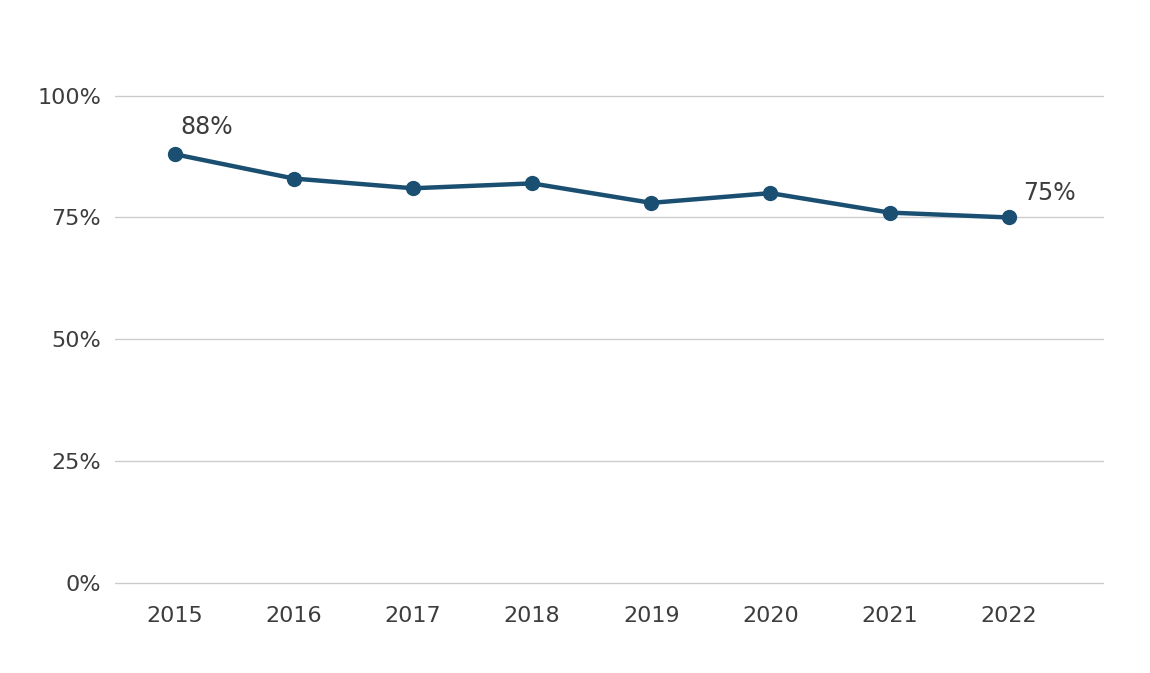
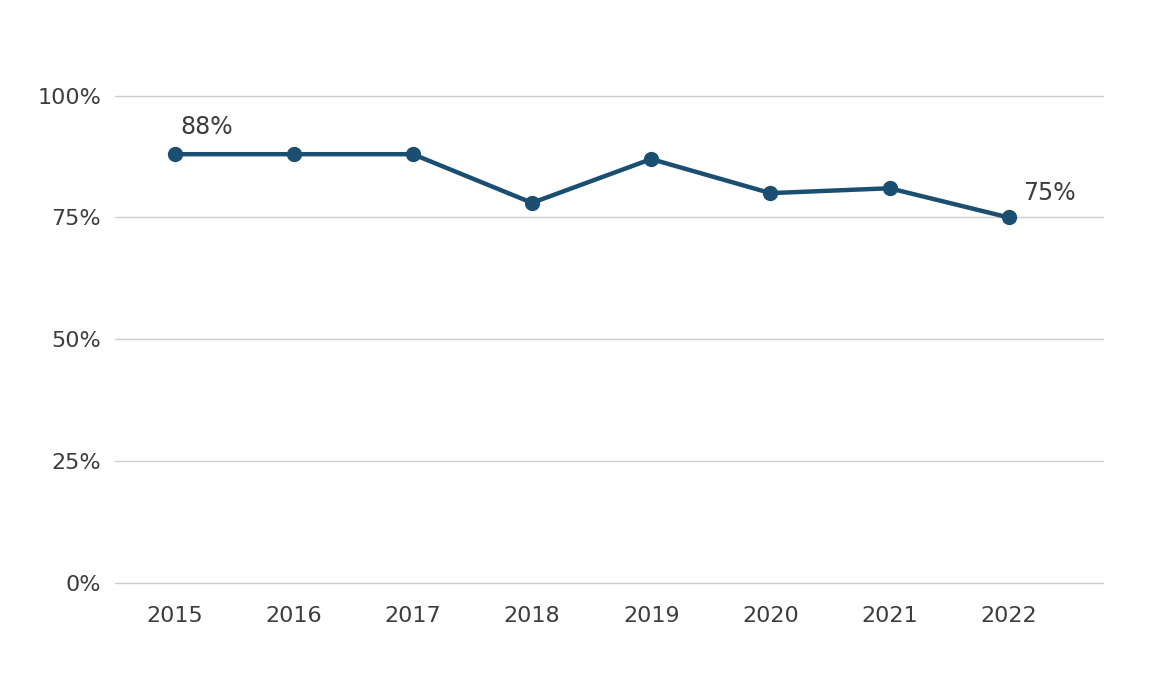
2016: 83% -> 88%
2017: 81% -> 88%
2018: 82% -> 78%
2019: 78% -> 87%
2021: 76% -> 81%
